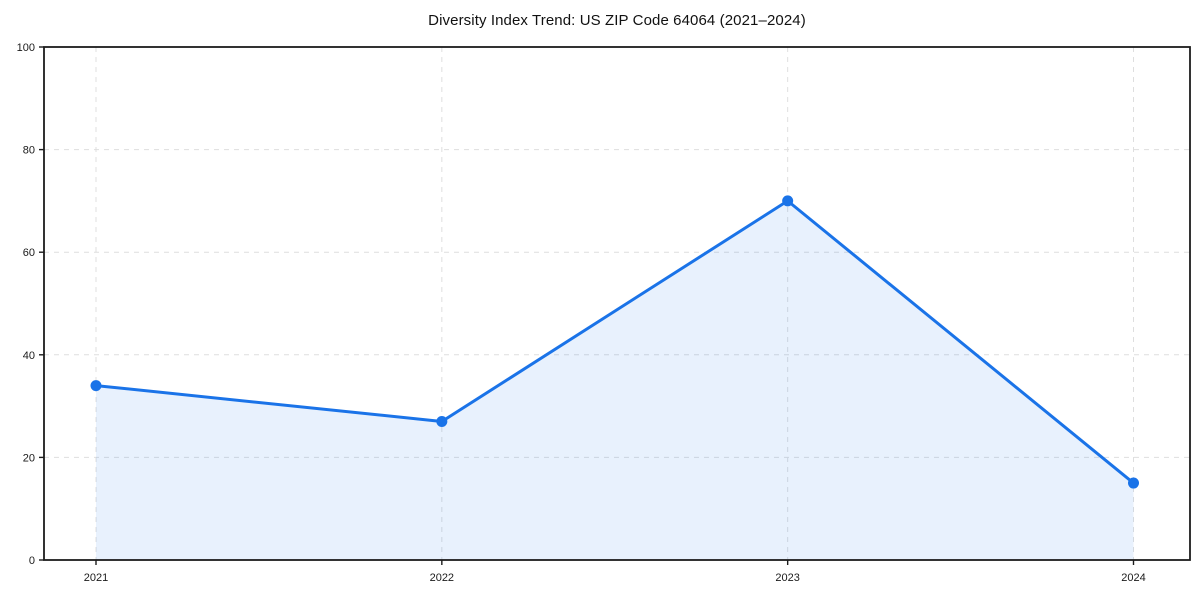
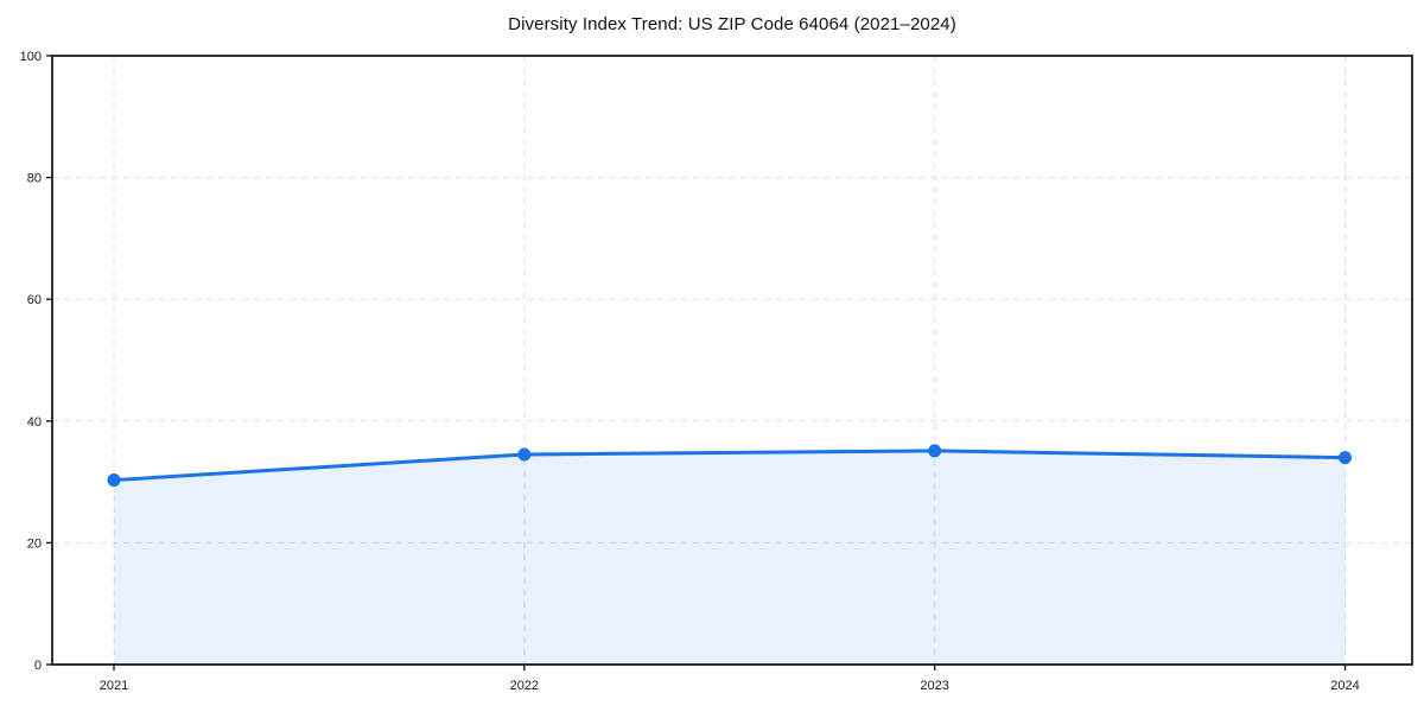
2021: 34 -> 30
2022: 27 -> 34
2023: 70 -> 35
2024: 15 -> 34
